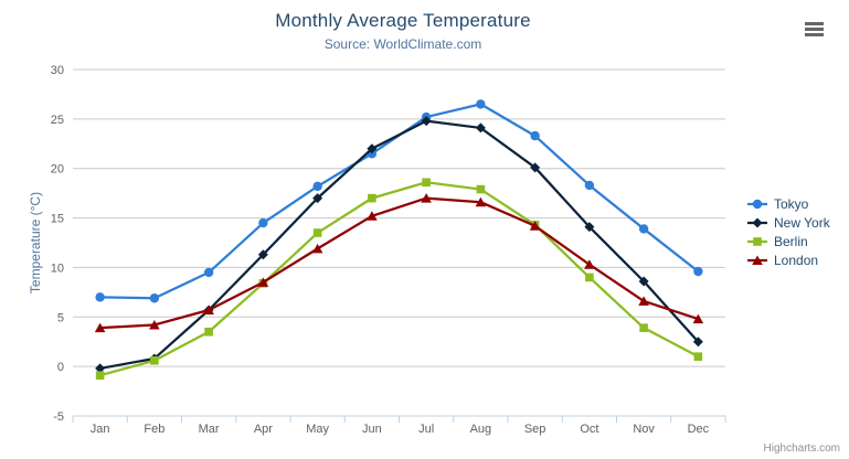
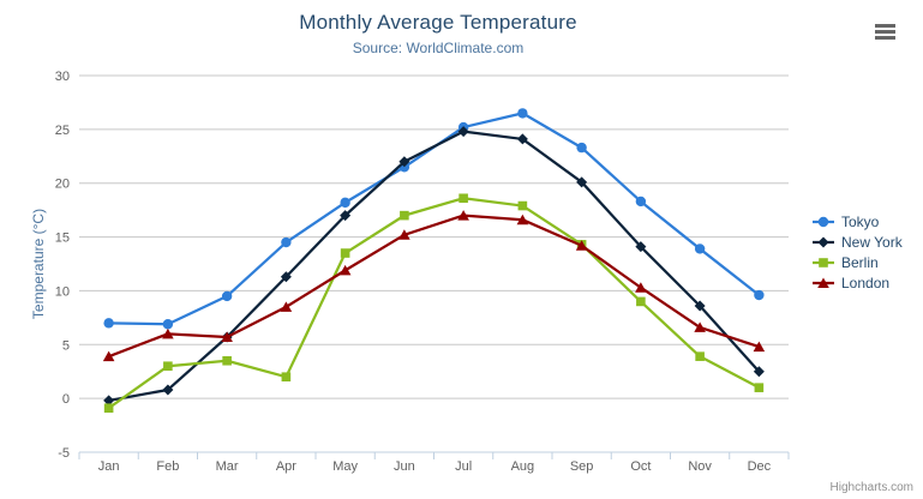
Berlin/Feb: 1 -> 3
London/Feb: 4 -> 6
Berlin/Apr: 8 -> 2
